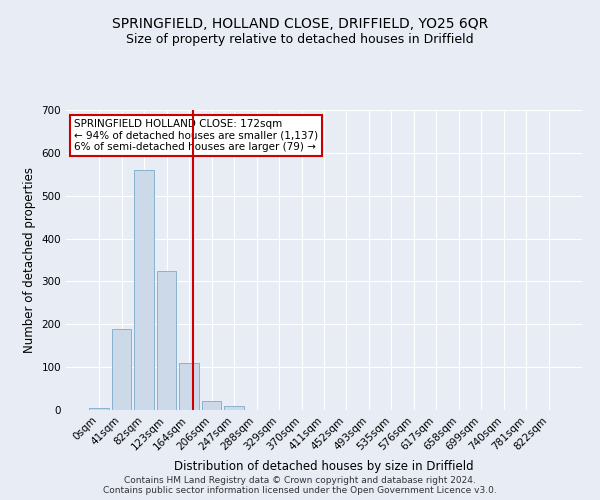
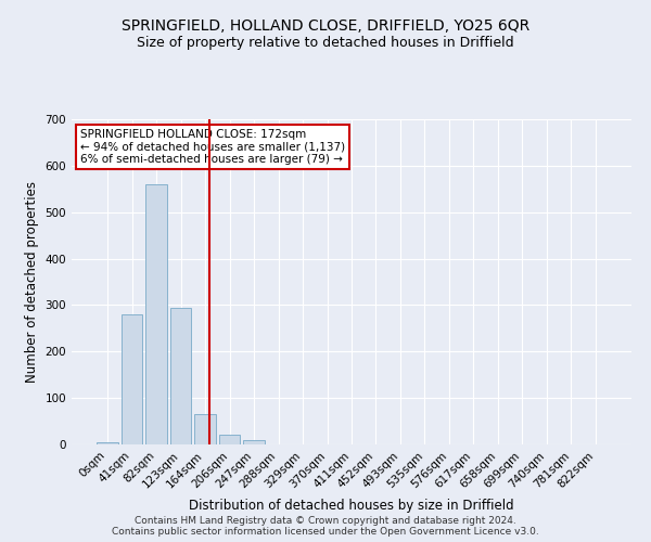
41sqm: 190 -> 280
123sqm: 325 -> 295
164sqm: 110 -> 65
